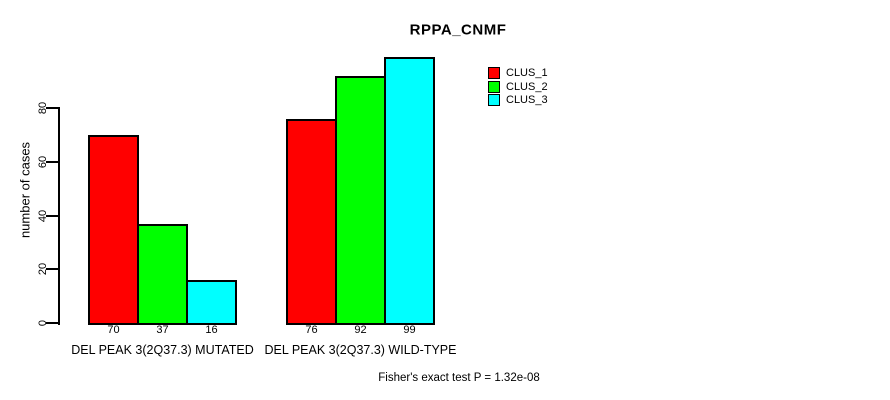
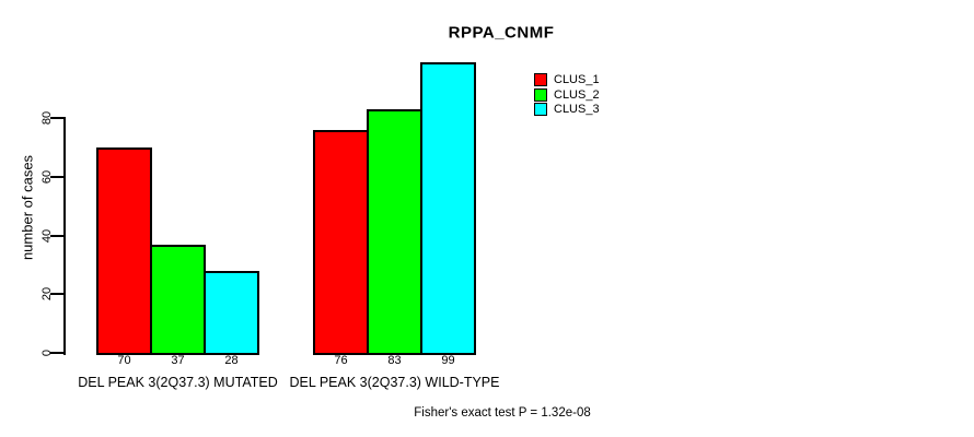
CLUS_3/DEL PEAK 3(2Q37.3) MUTATED: 16 -> 28
CLUS_2/DEL PEAK 3(2Q37.3) WILD-TYPE: 92 -> 83
